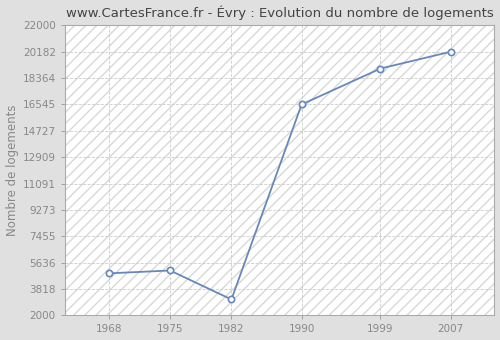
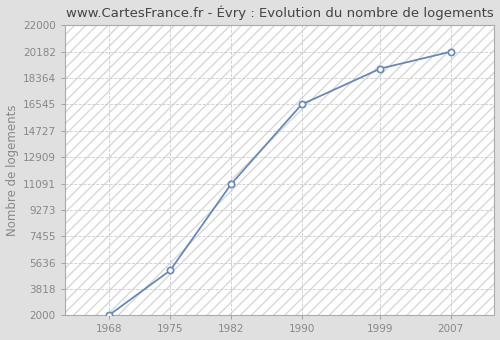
1968: 4900 -> 2000
1982: 3100 -> 11100
